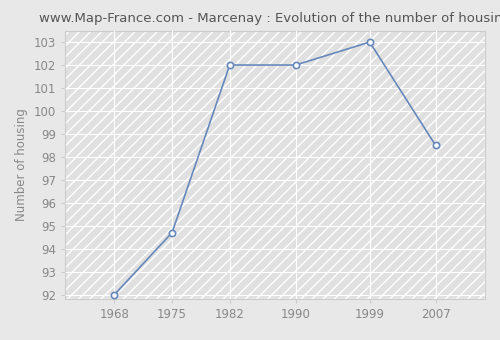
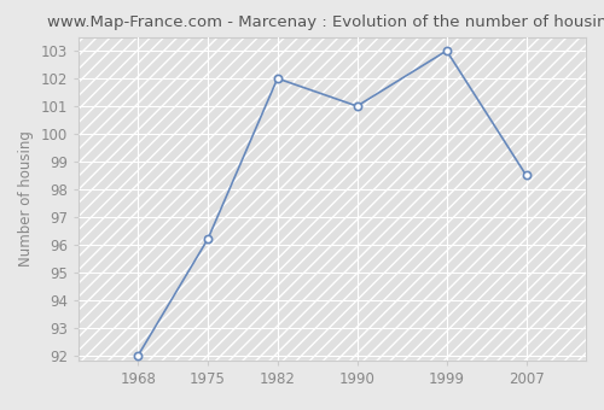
1975: 94.7 -> 96.2
1990: 102.0 -> 101.0
